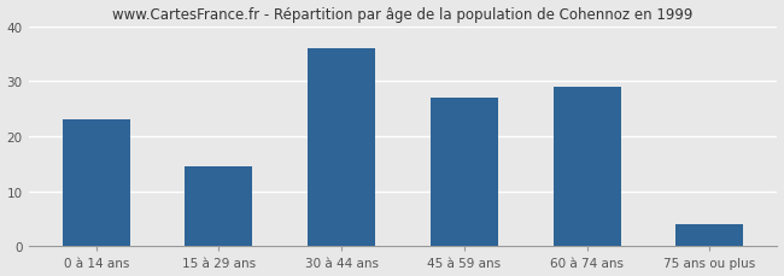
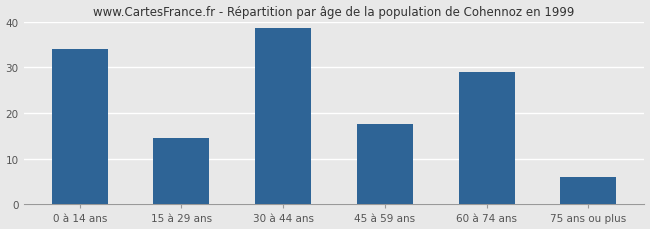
0 à 14 ans: 23.0 -> 34.0
30 à 44 ans: 36.0 -> 38.5
45 à 59 ans: 27.0 -> 17.5
75 ans ou plus: 4.0 -> 6.0
